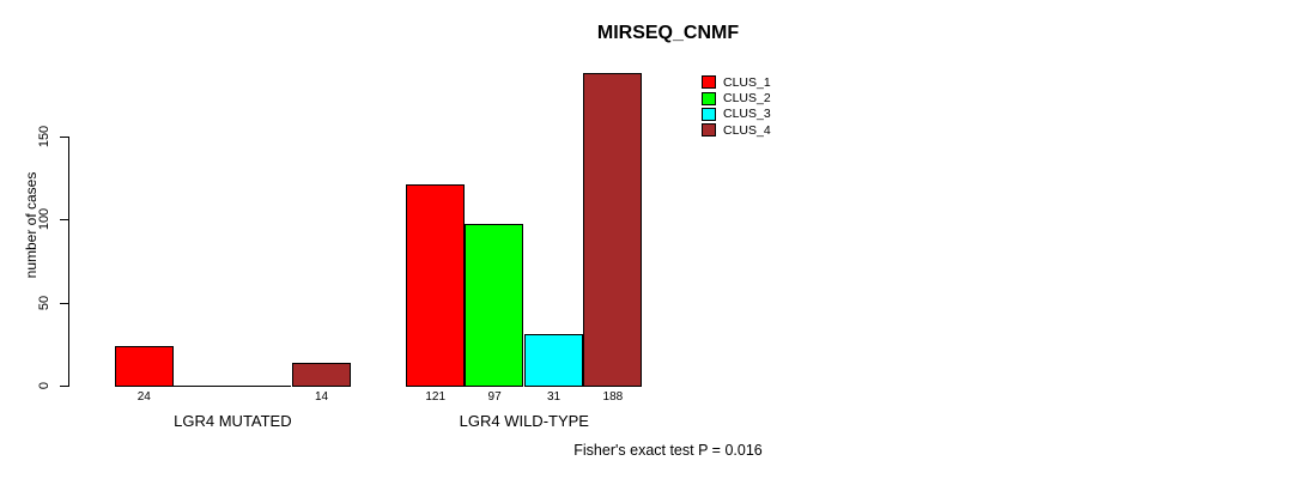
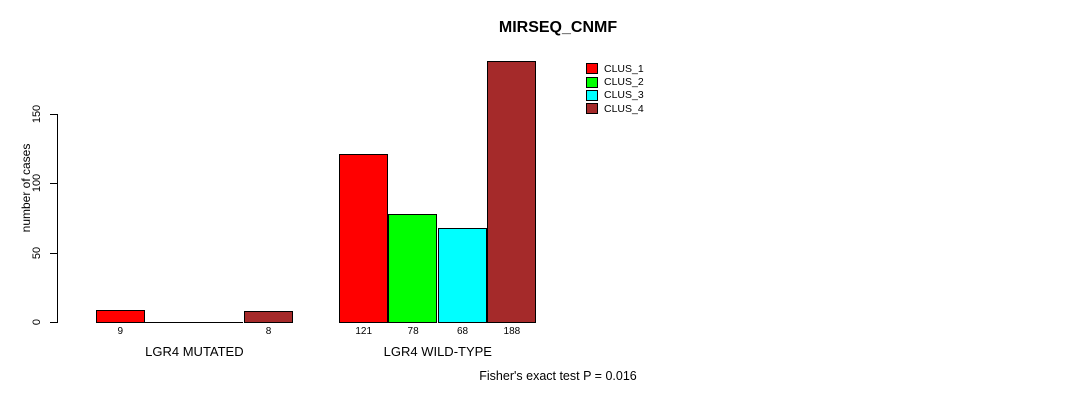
CLUS_1/LGR4 MUTATED: 24 -> 9
CLUS_4/LGR4 MUTATED: 14 -> 8
CLUS_2/LGR4 WILD-TYPE: 97 -> 78
CLUS_3/LGR4 WILD-TYPE: 31 -> 68
